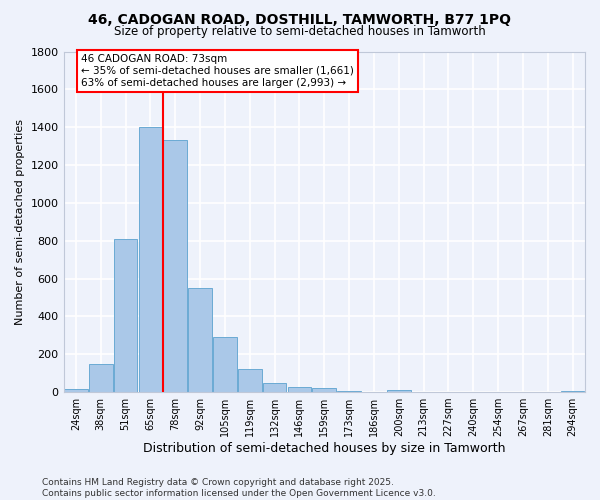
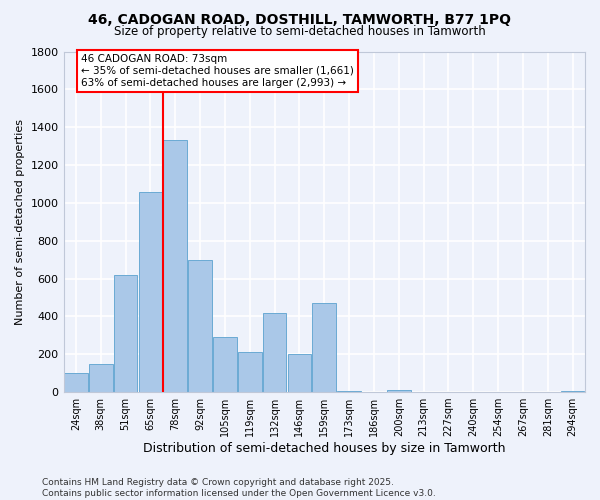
24sqm: 20 -> 100
51sqm: 810 -> 620
65sqm: 1400 -> 1060
92sqm: 550 -> 700
119sqm: 120 -> 210
132sqm: 50 -> 420
146sqm: 20 -> 200
159sqm: 20 -> 470
